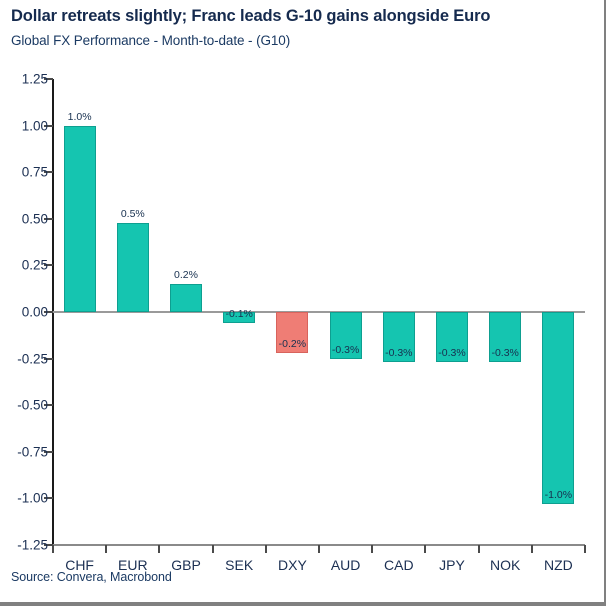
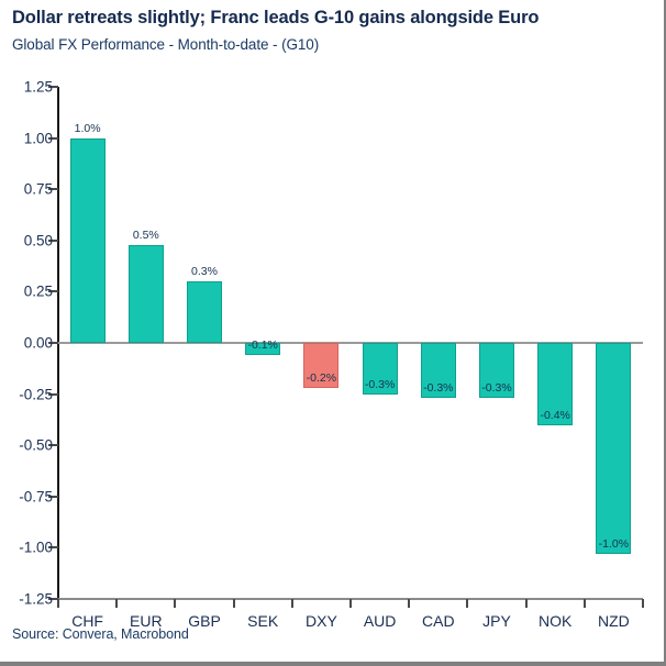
GBP: 0.2% -> 0.3%
NOK: -0.3% -> -0.4%
